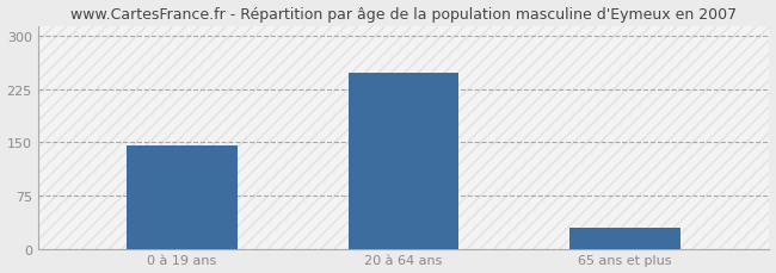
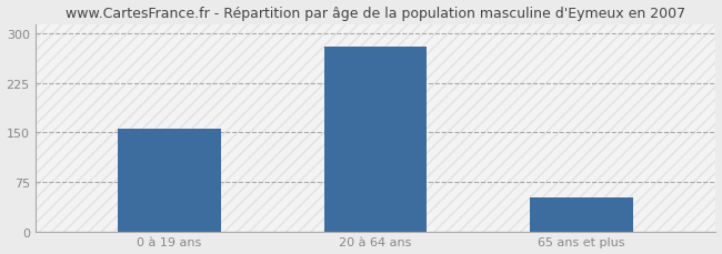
0 à 19 ans: 145 -> 156
20 à 64 ans: 248 -> 280
65 ans et plus: 30 -> 52
